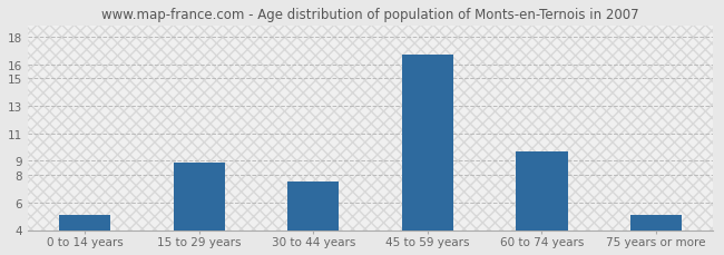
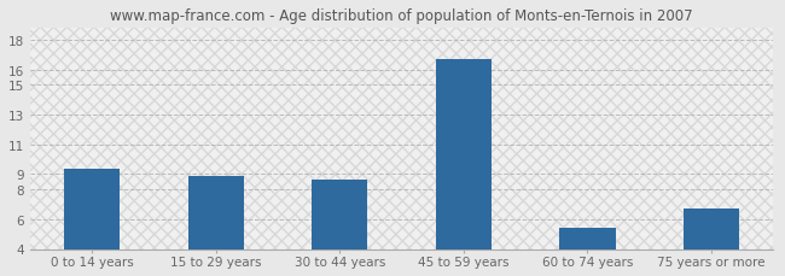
0 to 14 years: 5.1 -> 9.4
30 to 44 years: 7.5 -> 8.6
60 to 74 years: 9.7 -> 5.4
75 years or more: 5.1 -> 6.7
